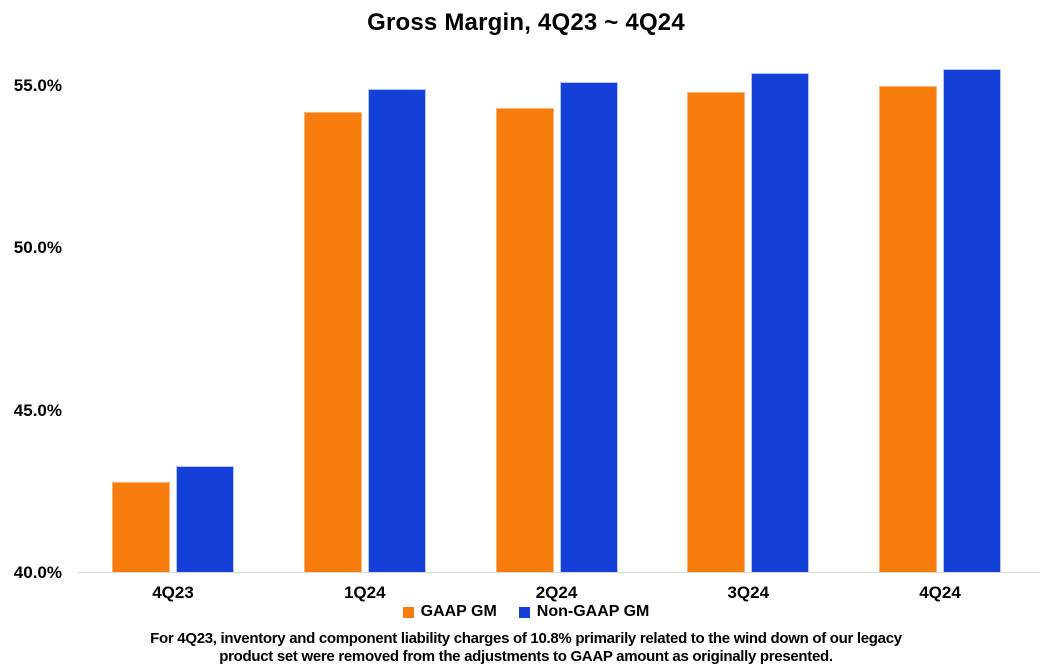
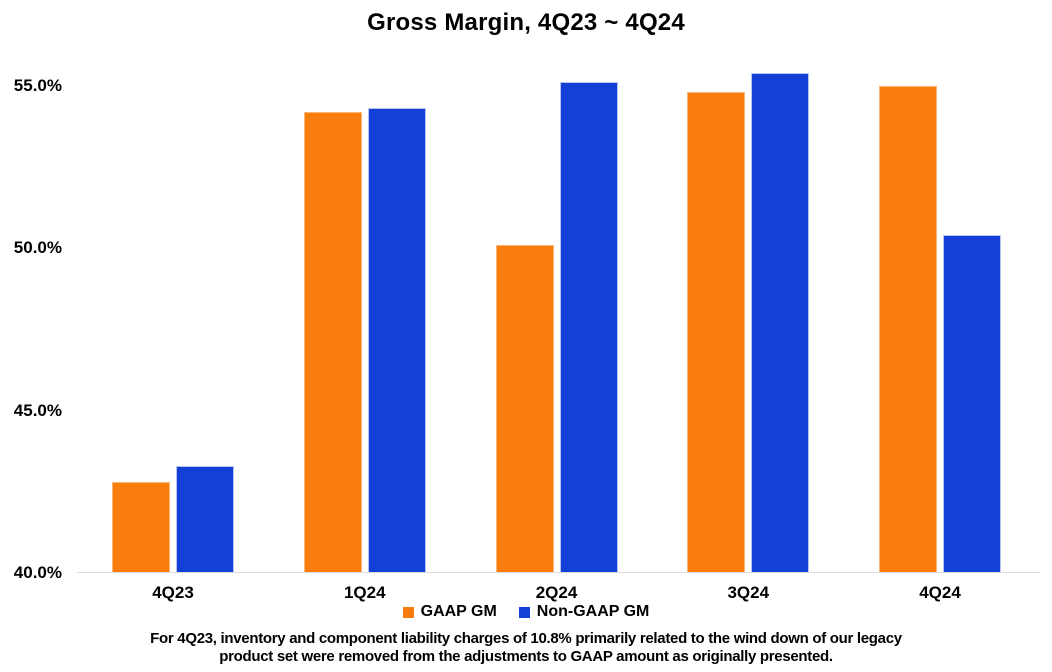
Non-GAAP GM/1Q24: 54.9% -> 54.3%
GAAP GM/2Q24: 54.3% -> 50.1%
Non-GAAP GM/4Q24: 55.5% -> 50.4%
